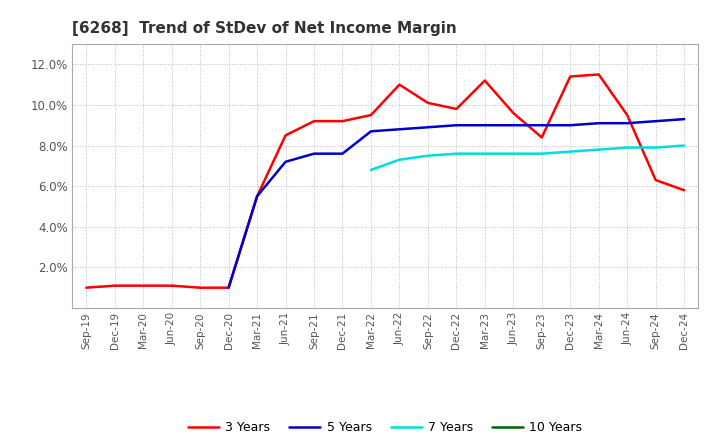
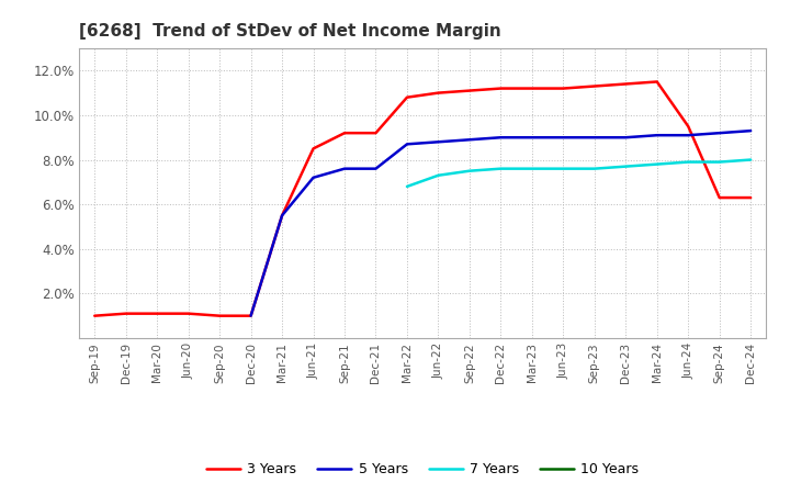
3 Years/Mar-22: 9.5% -> 10.8%
3 Years/Sep-22: 10.1% -> 11.1%
3 Years/Dec-22: 9.8% -> 11.2%
3 Years/Jun-23: 9.6% -> 11.2%
3 Years/Sep-23: 8.4% -> 11.3%
3 Years/Dec-24: 5.8% -> 6.3%
